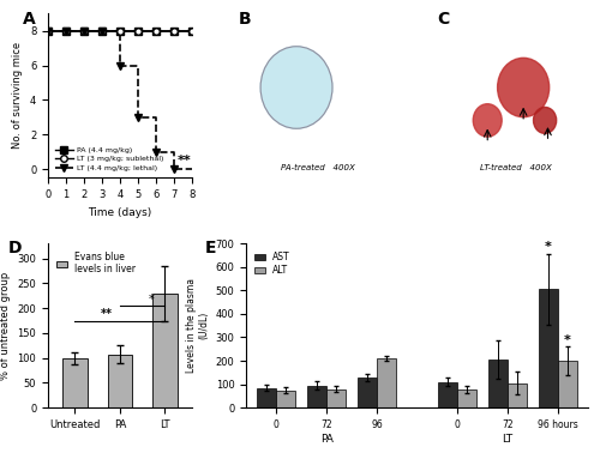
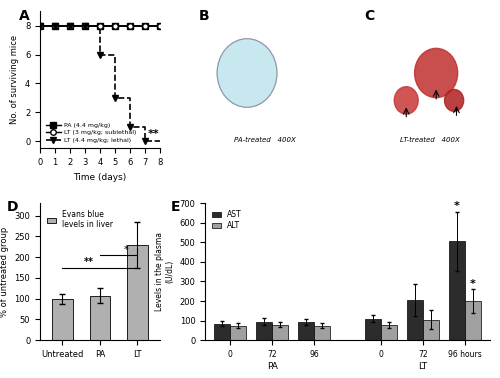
AST/96: 130 -> 90
ALT/96: 210 -> 80
